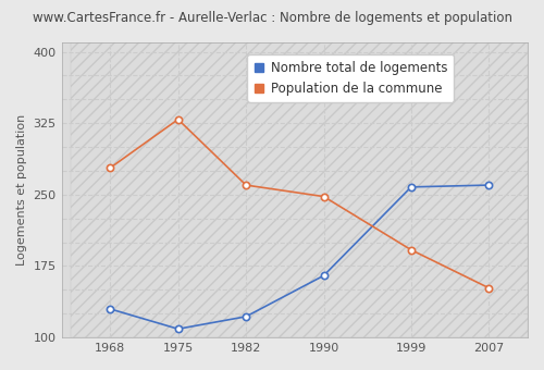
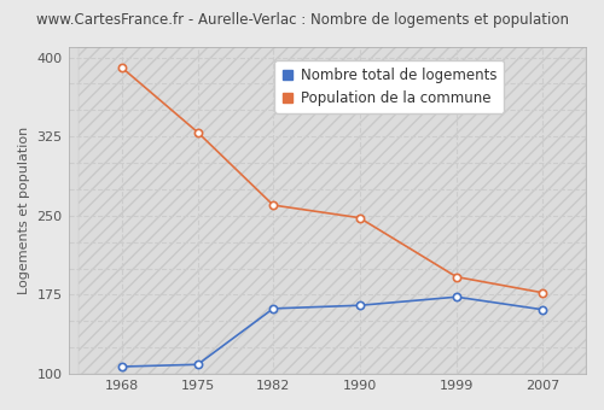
Nombre total de logements/1968: 130 -> 107
Population de la commune/1968: 278 -> 390
Nombre total de logements/1982: 122 -> 162
Nombre total de logements/1999: 258 -> 173
Nombre total de logements/2007: 260 -> 161
Population de la commune/2007: 152 -> 177
